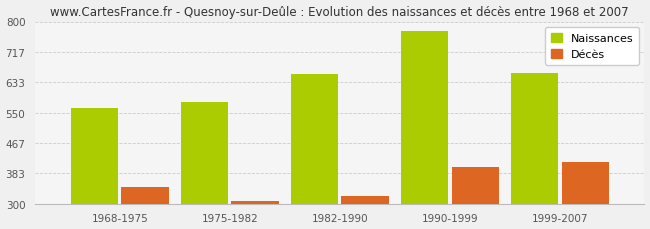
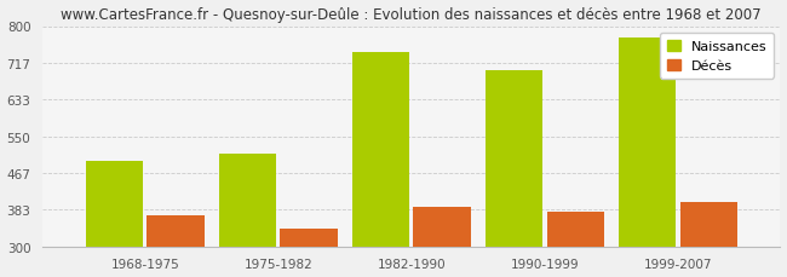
Naissances/1968-1975: 562 -> 495
Décès/1968-1975: 345 -> 370
Naissances/1975-1982: 578 -> 510
Décès/1975-1982: 308 -> 340
Naissances/1982-1990: 655 -> 740
Décès/1982-1990: 320 -> 390
Naissances/1990-1999: 775 -> 700
Décès/1990-1999: 400 -> 380
Naissances/1999-2007: 658 -> 775
Décès/1999-2007: 415 -> 400
